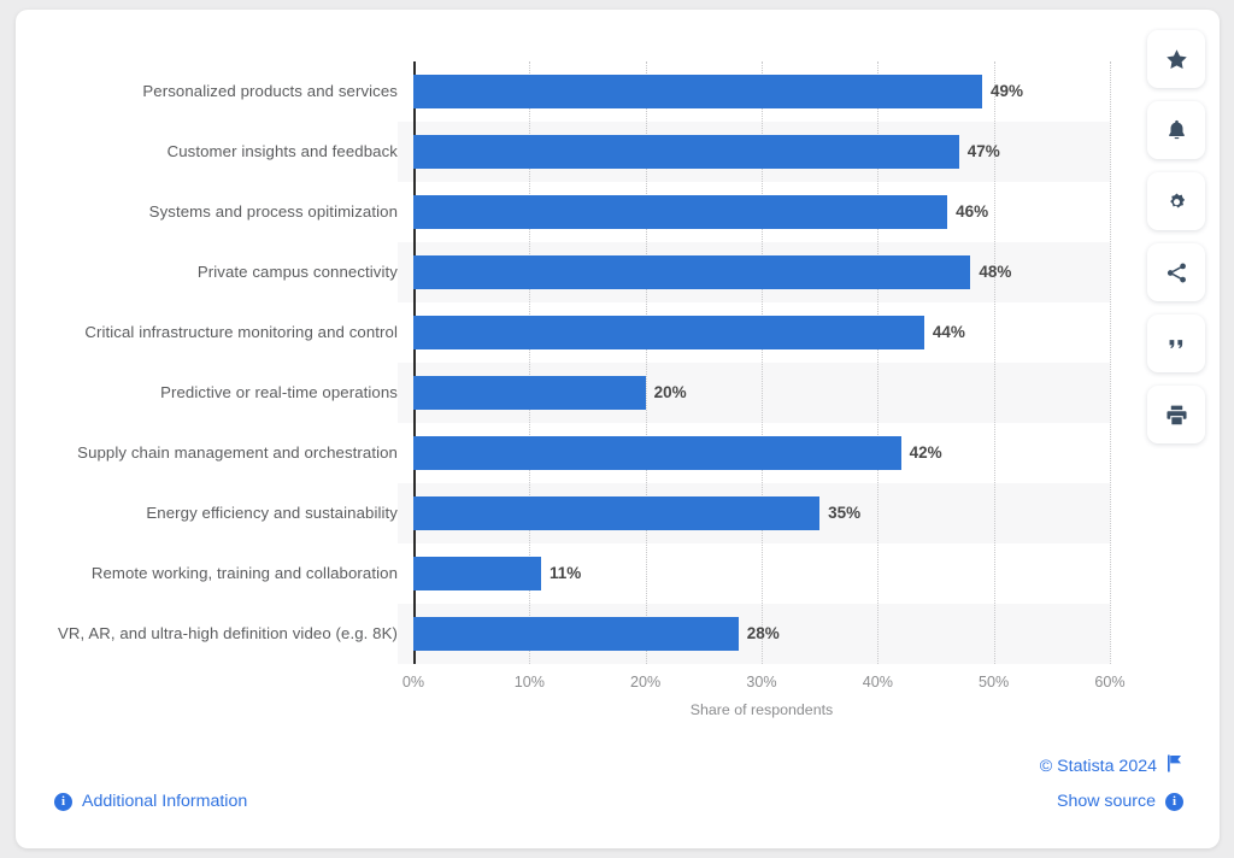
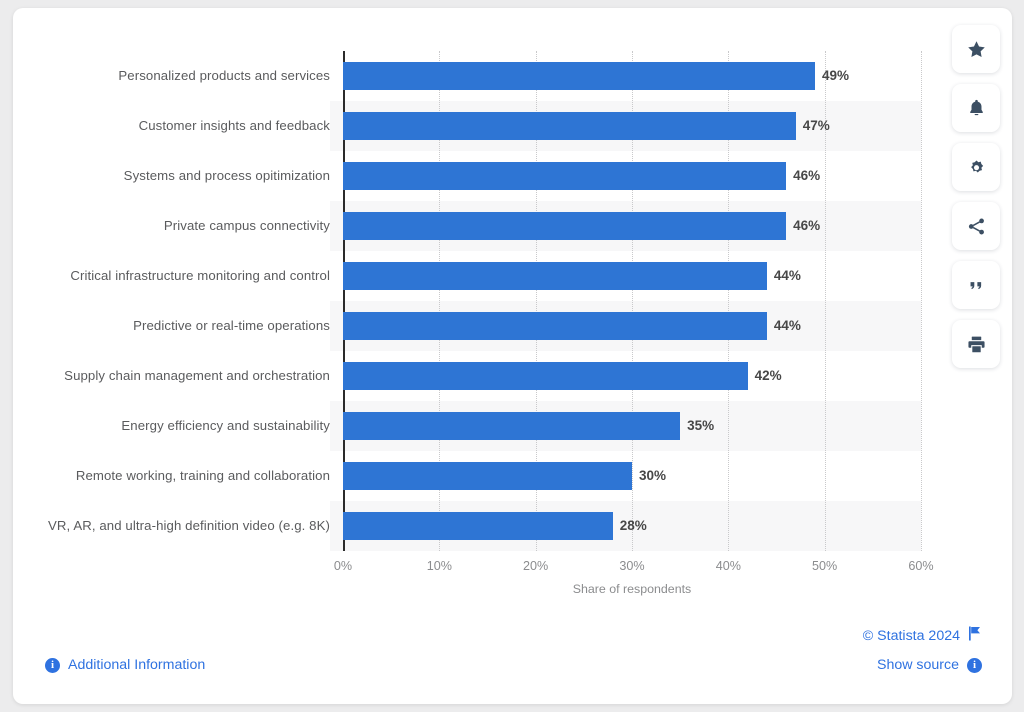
Private campus connectivity: 48% -> 46%
Predictive or real-time operations: 20% -> 44%
Remote working, training and collaboration: 11% -> 30%
